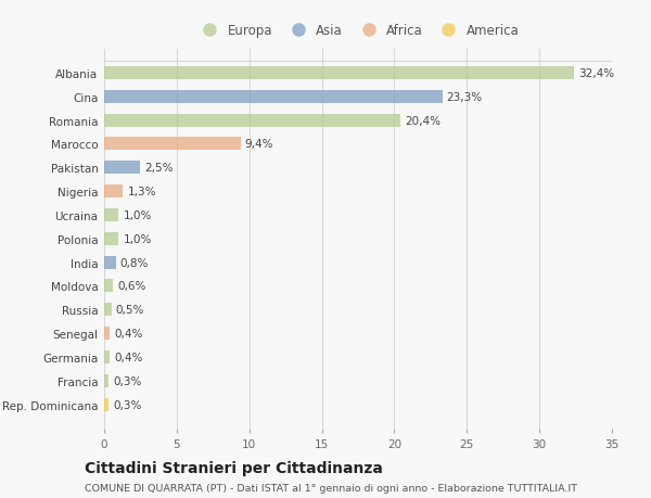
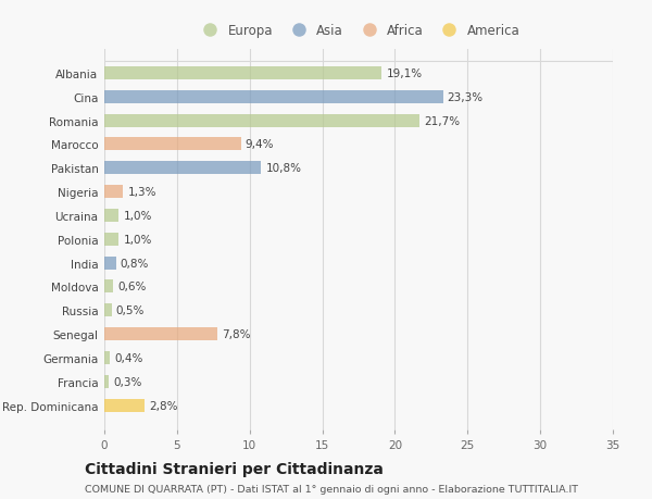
Albania: 32,4% -> 19,1%
Romania: 20,4% -> 21,7%
Pakistan: 2,5% -> 10,8%
Senegal: 0,4% -> 7,8%
Rep. Dominicana: 0,3% -> 2,8%
